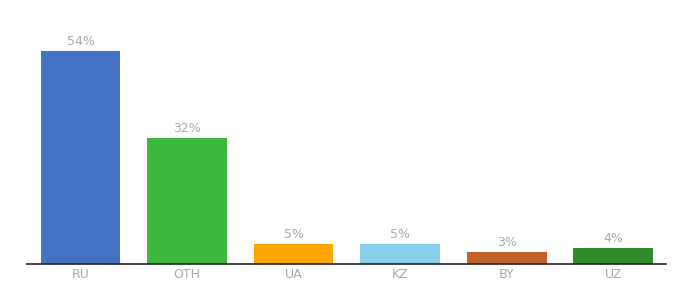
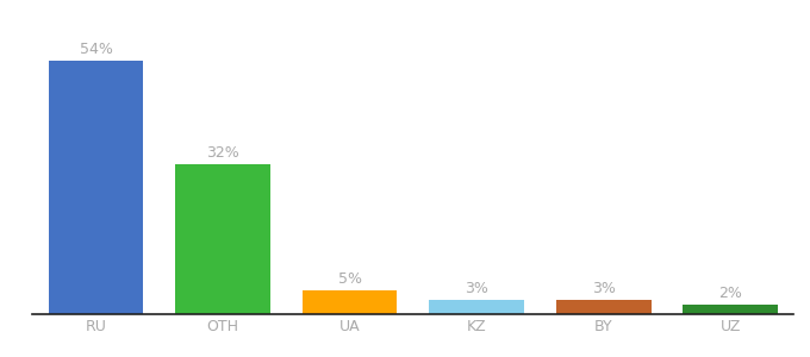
KZ: 5% -> 3%
UZ: 4% -> 2%
